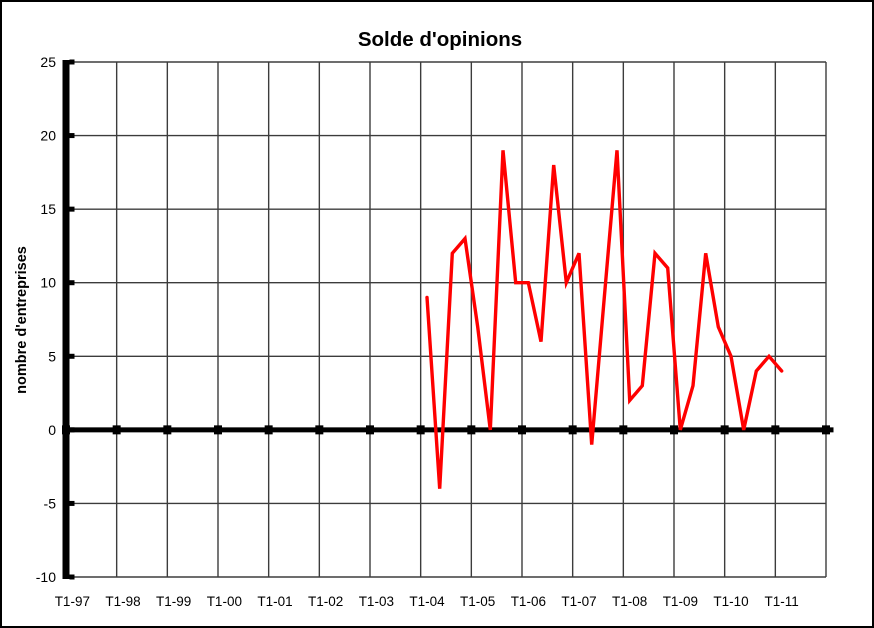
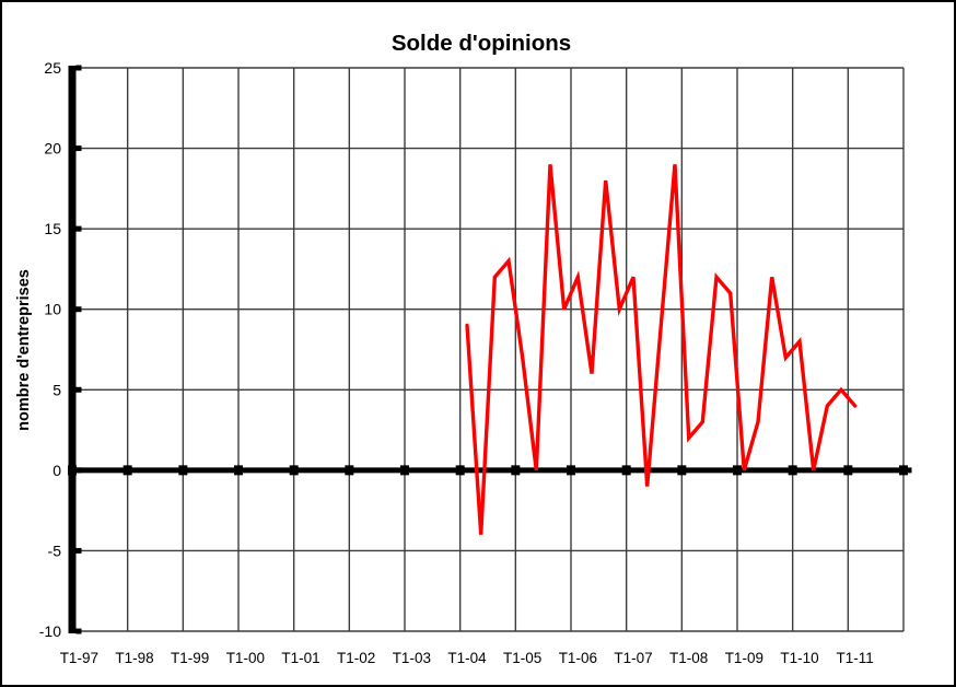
T1-06: 10 -> 12
T1-10: 5 -> 8
